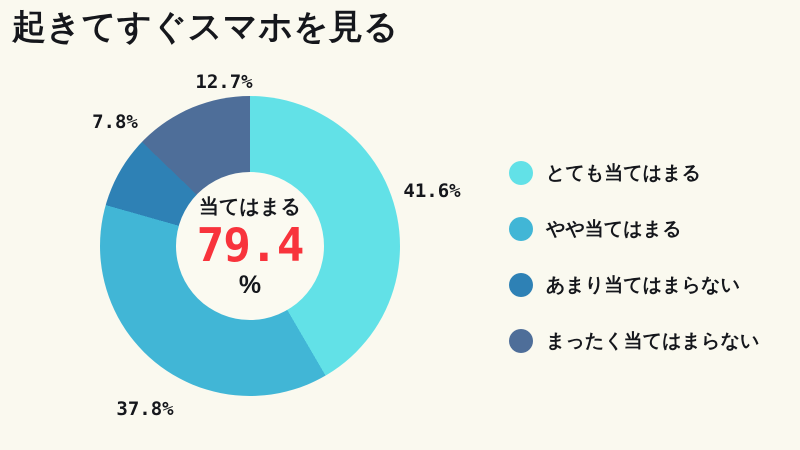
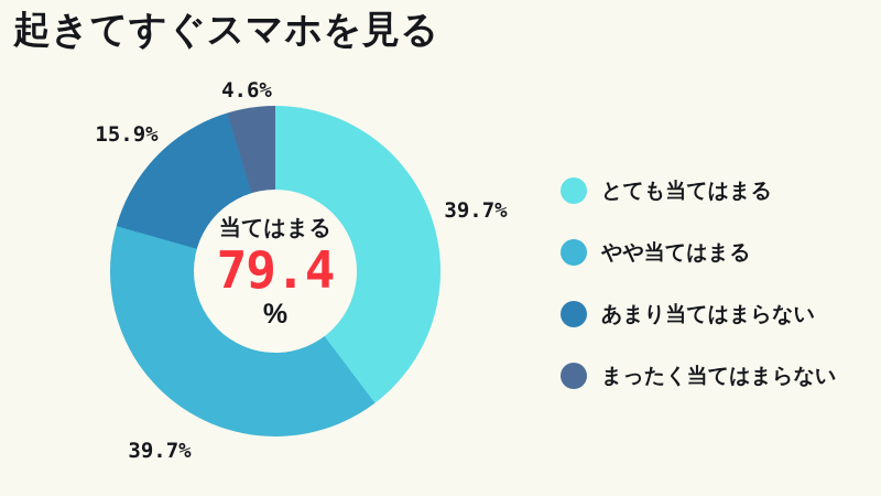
とても当てはまる: 41.6% -> 39.7%
やや当てはまる: 37.8% -> 39.7%
あまり当てはまらない: 7.8% -> 15.9%
まったく当てはまらない: 12.7% -> 4.6%
